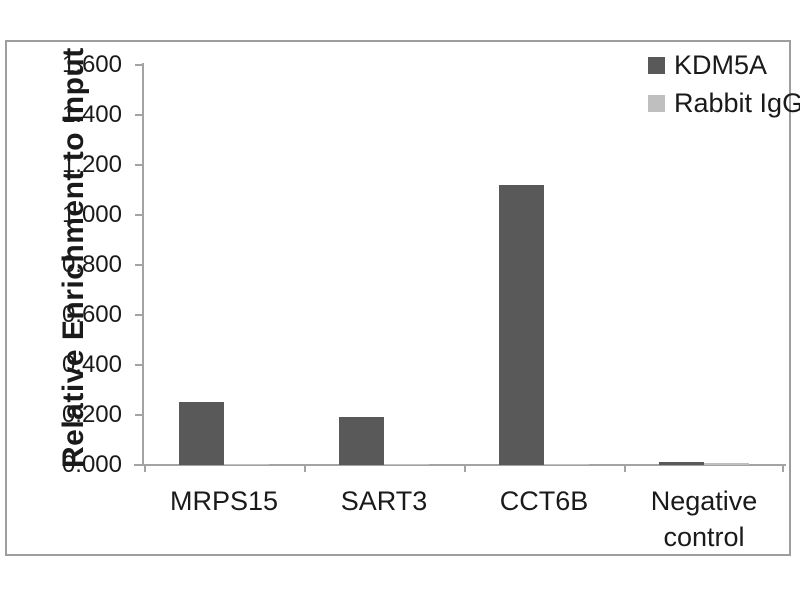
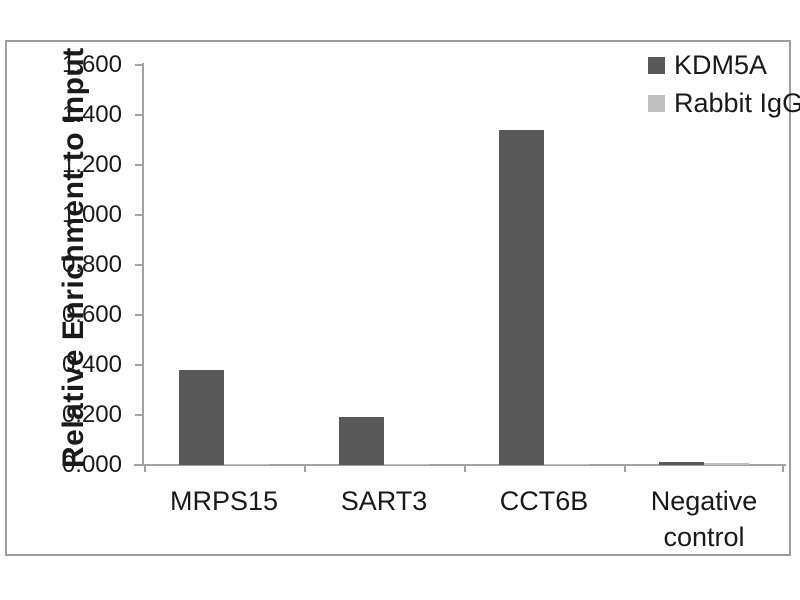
KDM5A/MRPS15: 0.25 -> 0.38
KDM5A/CCT6B: 1.12 -> 1.34
